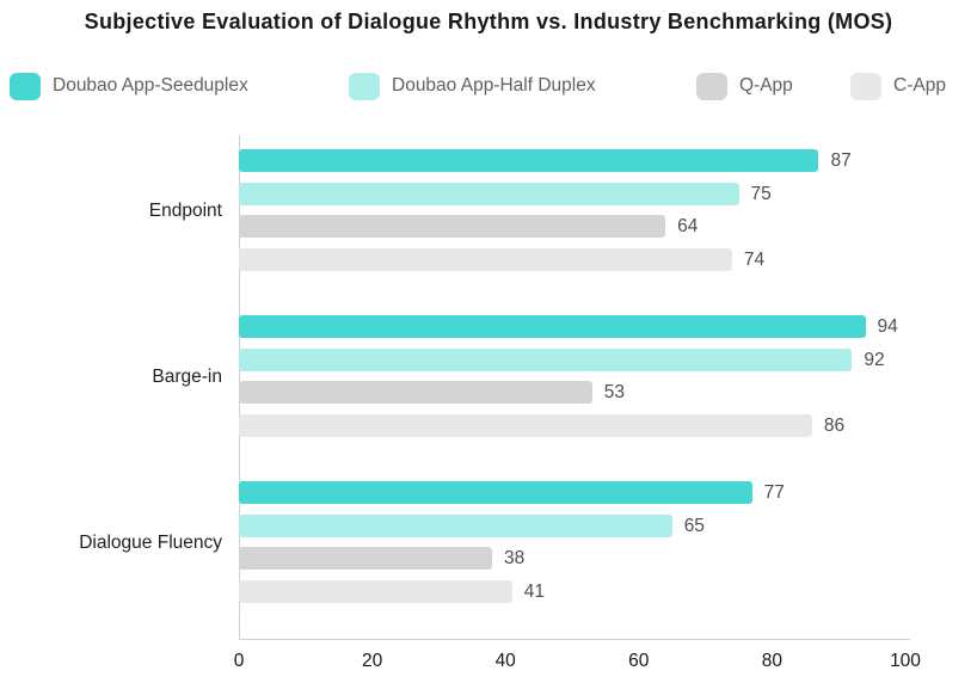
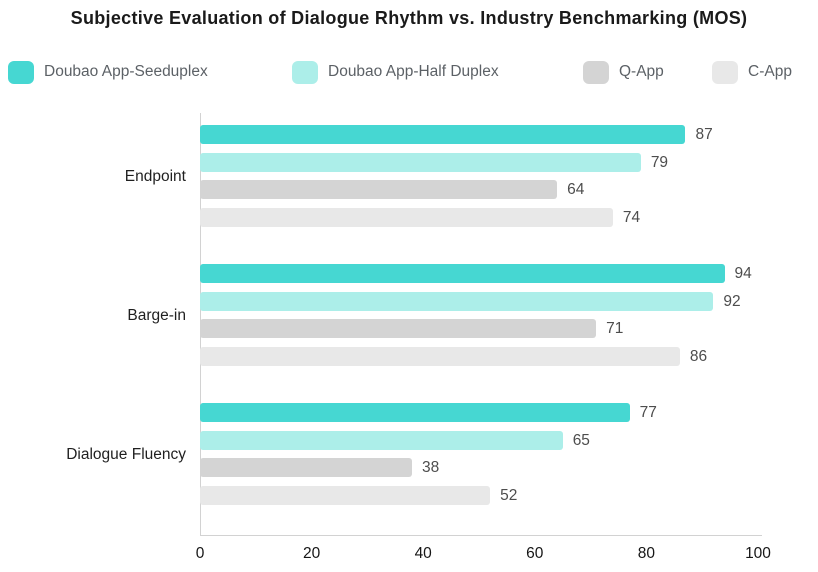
Doubao App-Half Duplex/Endpoint: 75 -> 79
Q-App/Barge-in: 53 -> 71
C-App/Dialogue Fluency: 41 -> 52
